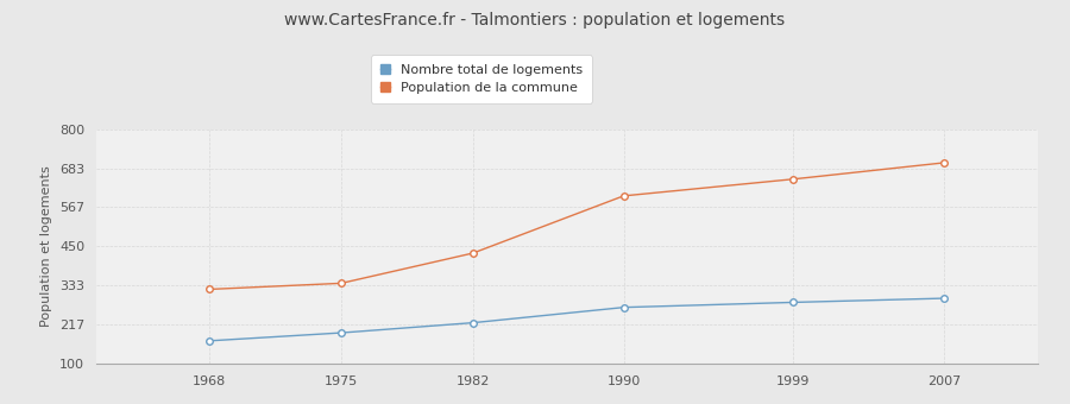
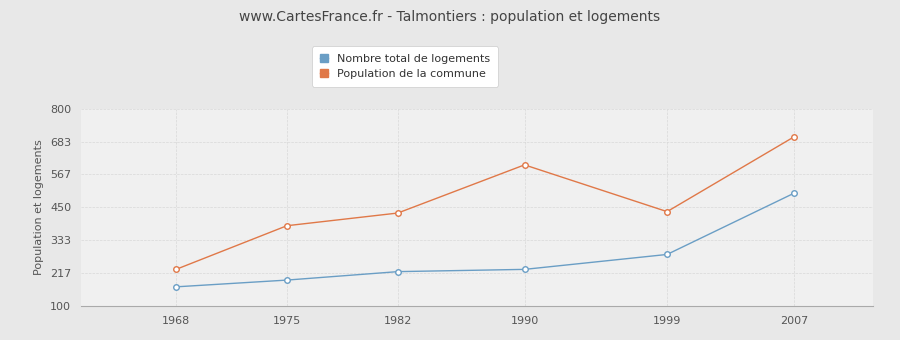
Population de la commune/1968: 322 -> 230
Population de la commune/1975: 340 -> 385
Nombre total de logements/1990: 268 -> 230
Population de la commune/1999: 651 -> 435
Nombre total de logements/2007: 295 -> 500
